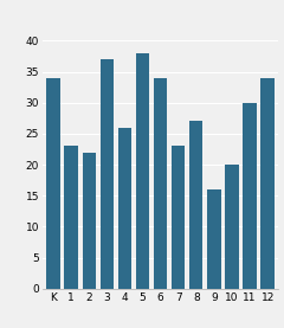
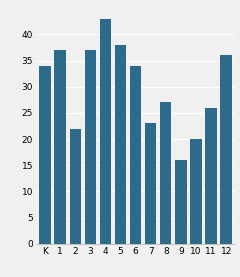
1: 23 -> 37
4: 26 -> 43
11: 30 -> 26
12: 34 -> 36
